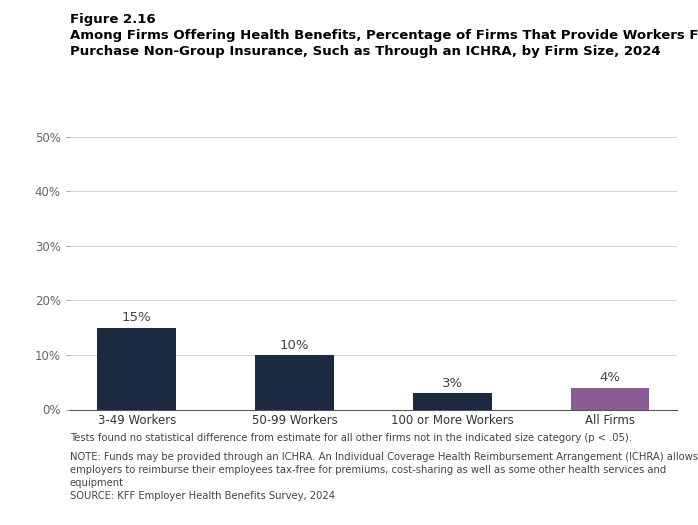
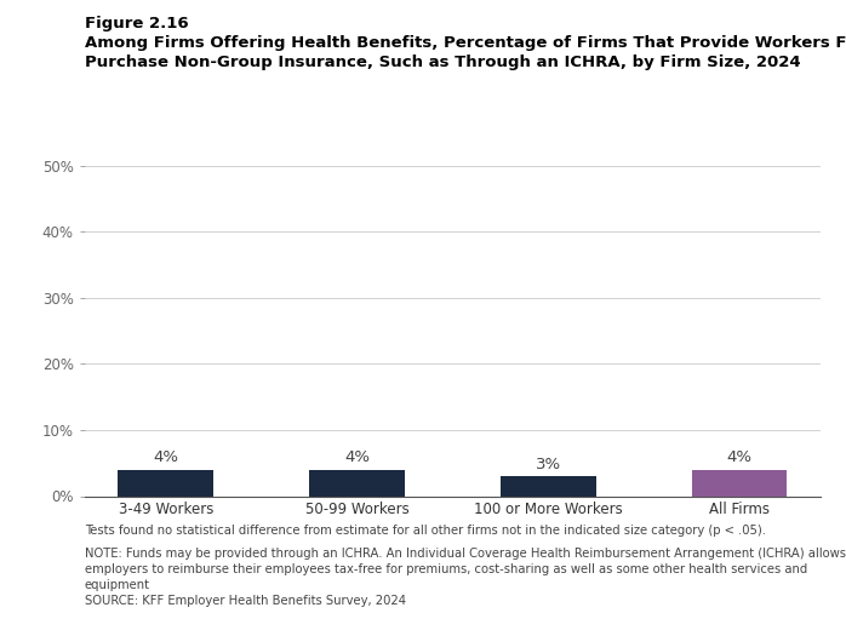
3-49 Workers: 15% -> 4%
50-99 Workers: 10% -> 4%
